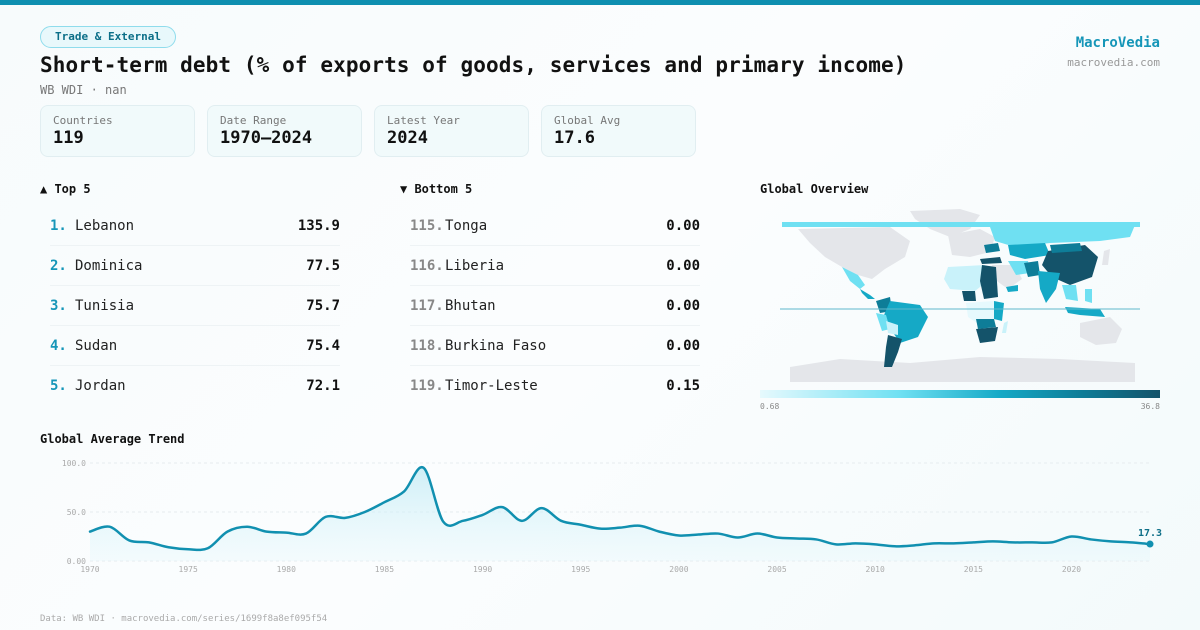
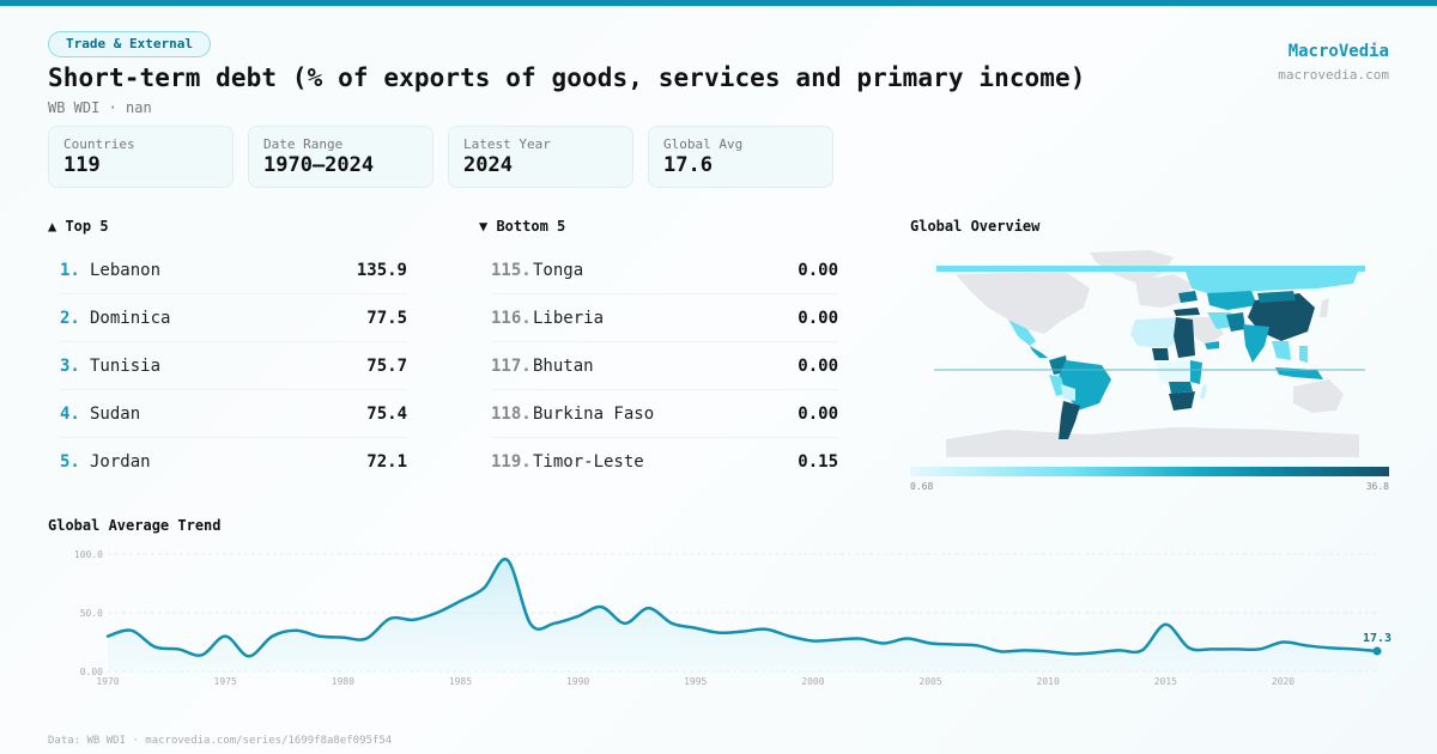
1975: 10 -> 30
2015: 20 -> 40
